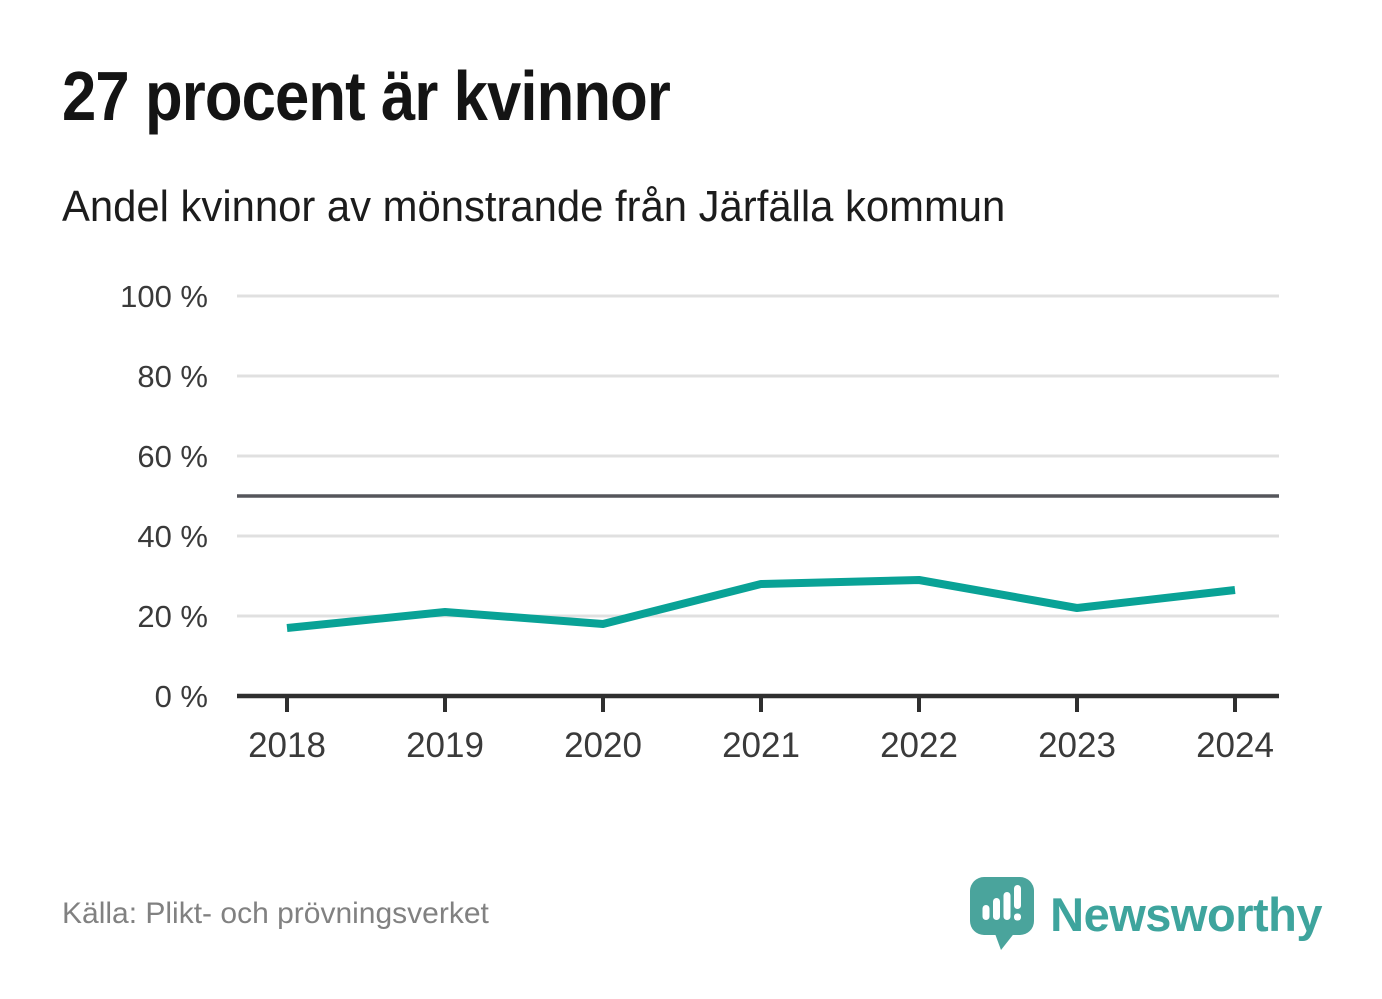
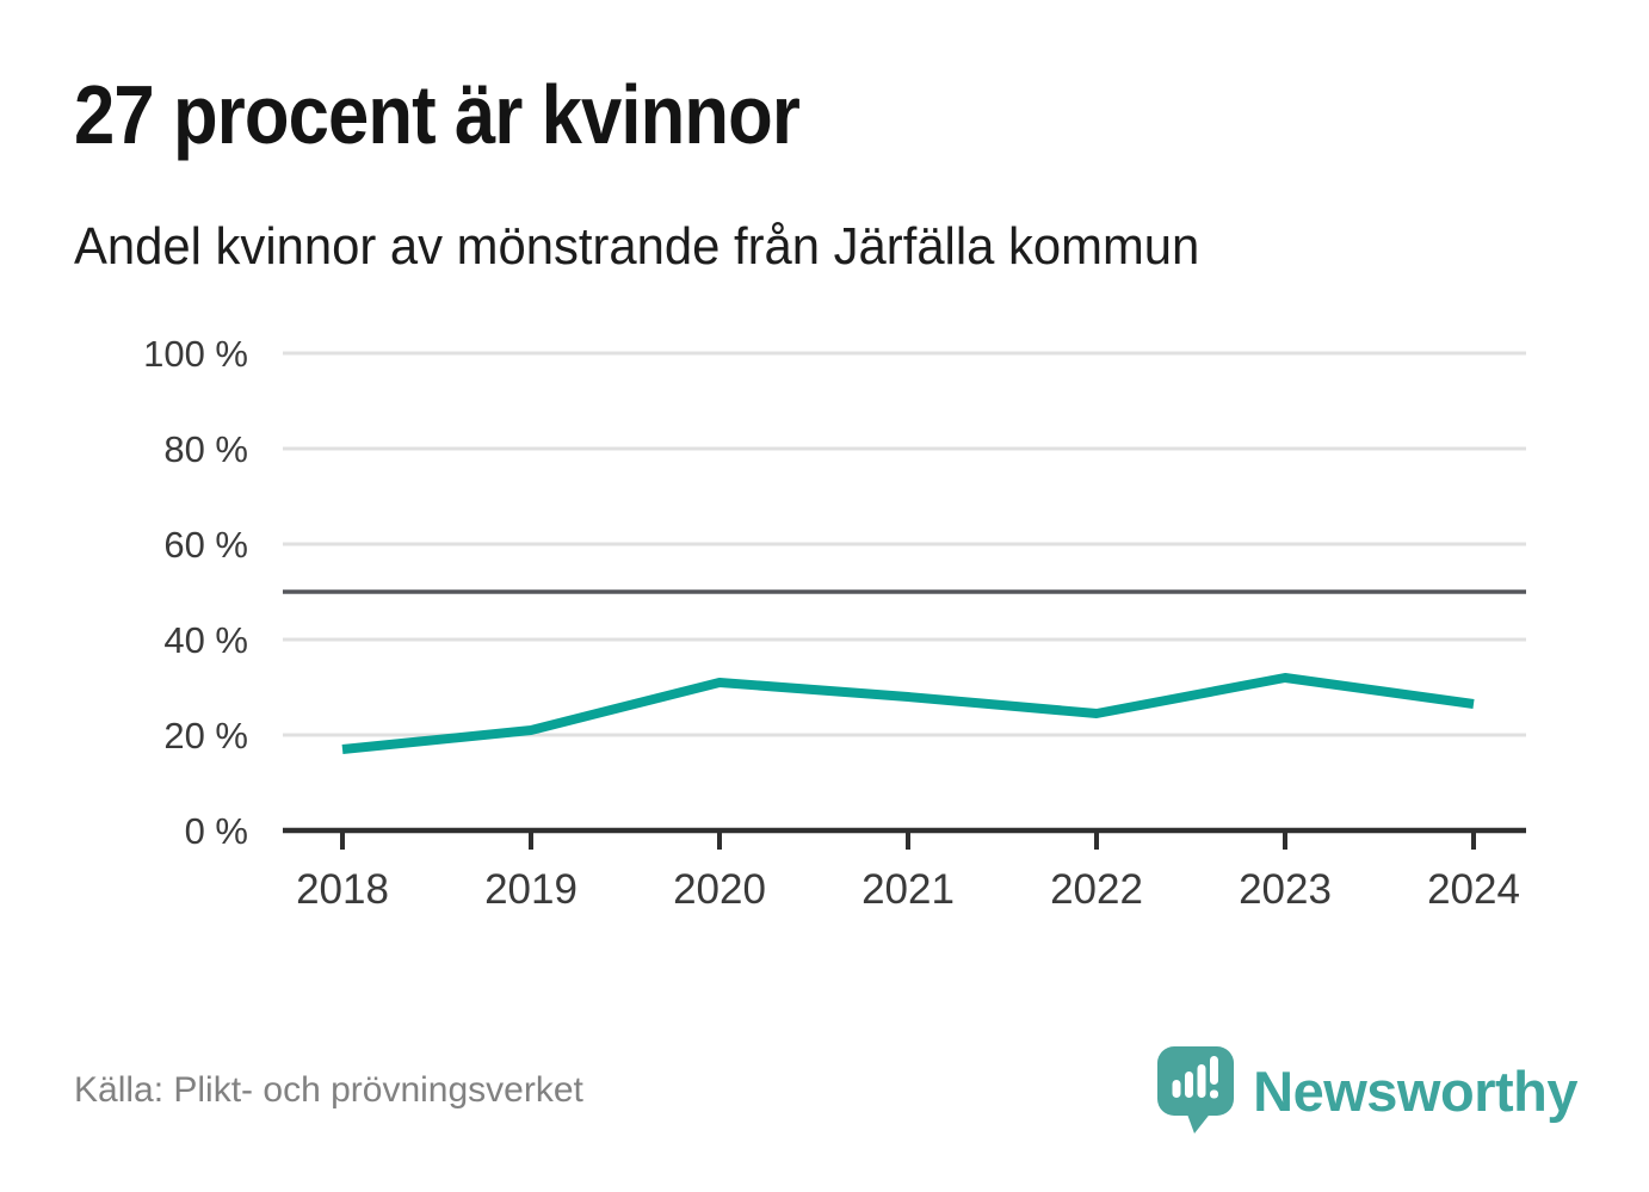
2020: 18% -> 31%
2022: 29% -> 24%
2023: 22% -> 32%
